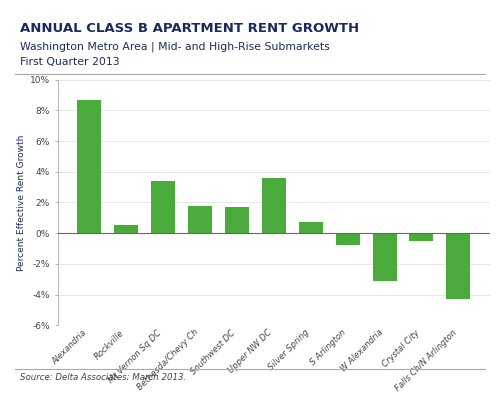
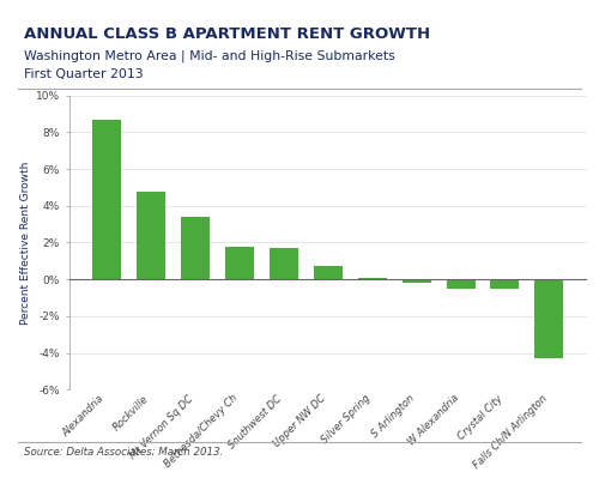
Rockville: 0.5% -> 4.8%
Upper NW DC: 3.6% -> 0.7%
Silver Spring: 0.7% -> 0.1%
S Arlington: -0.8% -> -0.2%
W Alexandria: -3.1% -> -0.5%
